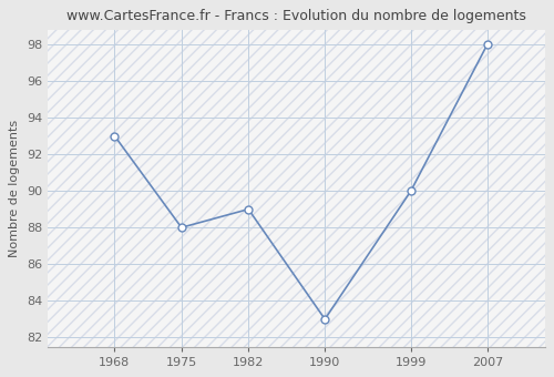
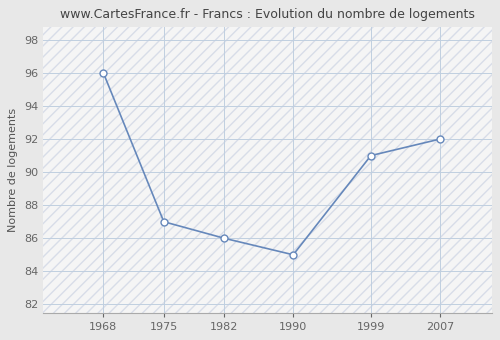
1968: 93 -> 96
1975: 88 -> 87
1982: 89 -> 86
1990: 83 -> 85
1999: 90 -> 91
2007: 98 -> 92
